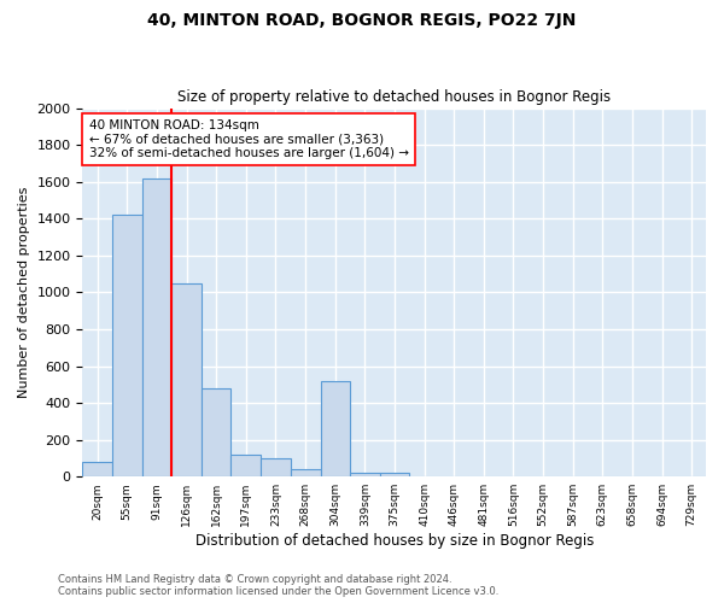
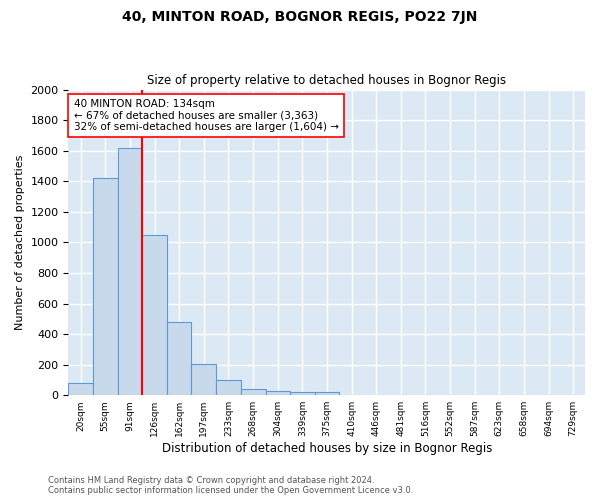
197sqm: 120 -> 200
304sqm: 520 -> 30
